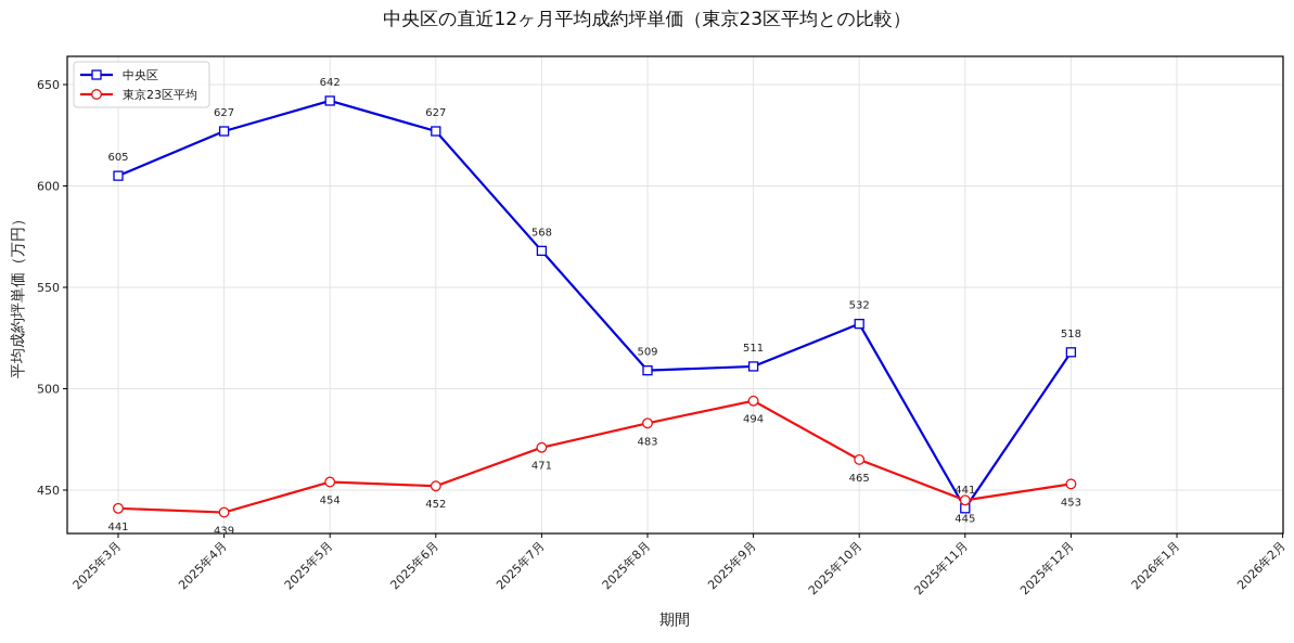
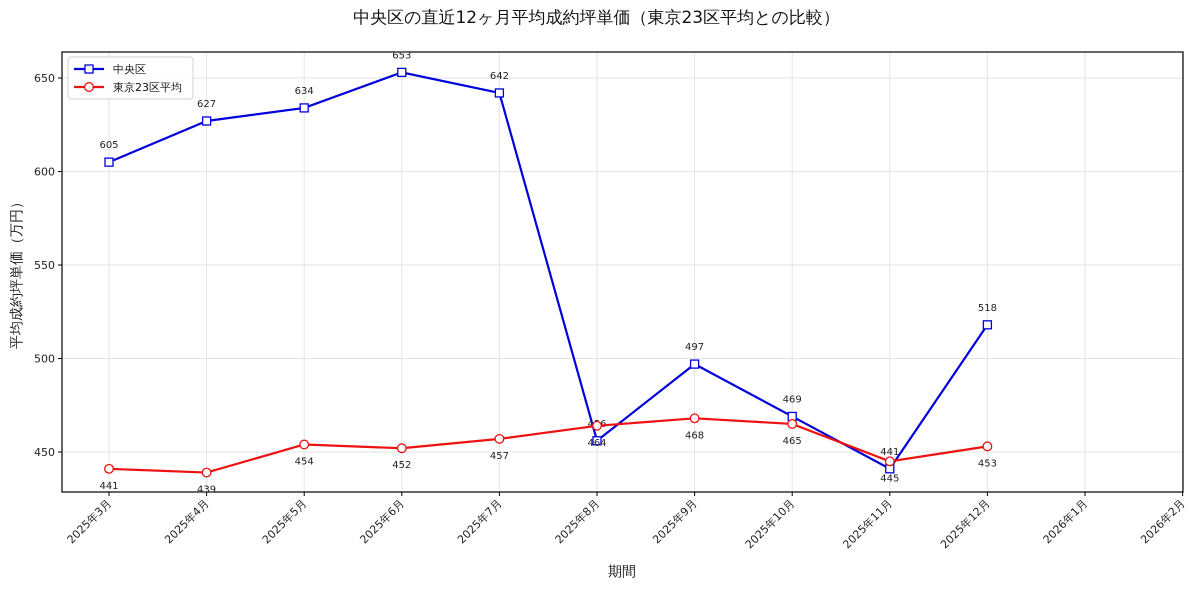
中央区/2025年5月: 642 -> 634
中央区/2025年6月: 627 -> 653
中央区/2025年7月: 568 -> 642
東京23区平均/2025年7月: 471 -> 457
中央区/2025年8月: 509 -> 456
東京23区平均/2025年8月: 483 -> 464
中央区/2025年9月: 511 -> 497
東京23区平均/2025年9月: 494 -> 468
中央区/2025年10月: 532 -> 469
